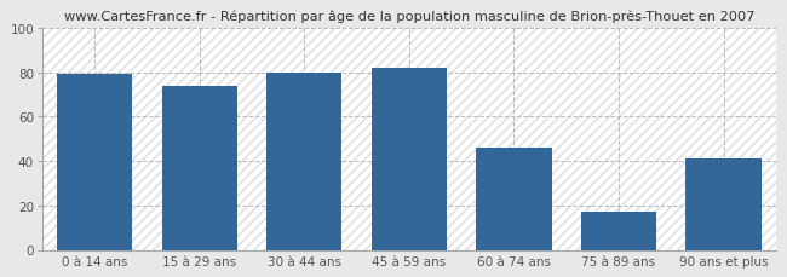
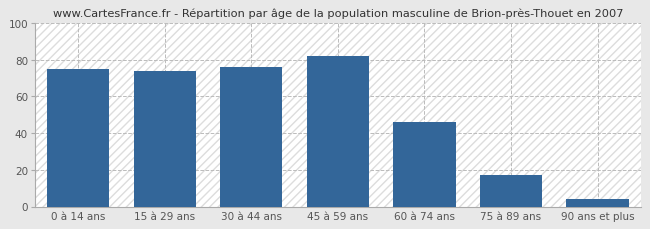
0 à 14 ans: 79 -> 75
30 à 44 ans: 80 -> 76
90 ans et plus: 41 -> 4
